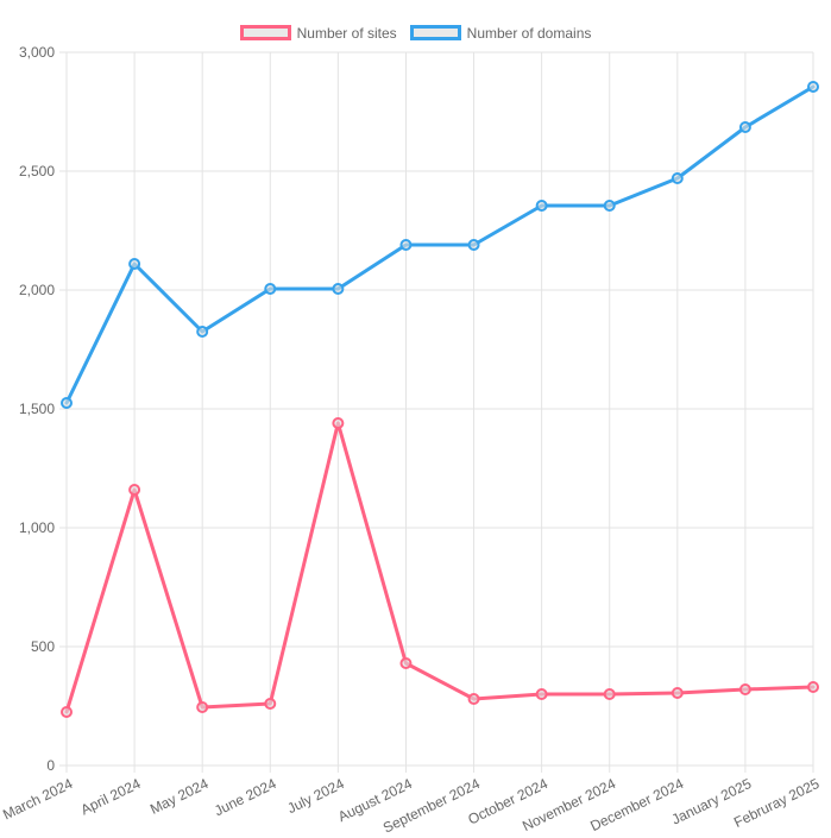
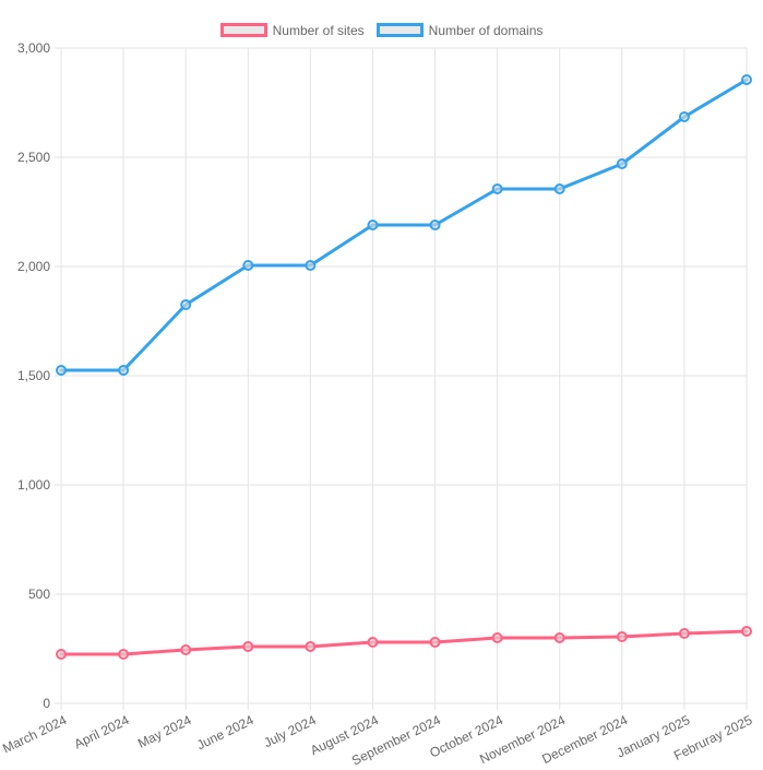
Number of sites/April 2024: 1160 -> 220
Number of domains/April 2024: 2110 -> 1520
Number of sites/July 2024: 1440 -> 260
Number of sites/August 2024: 430 -> 280
